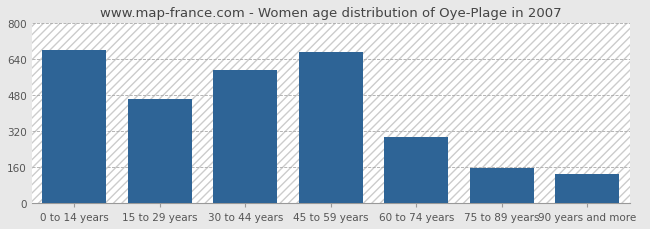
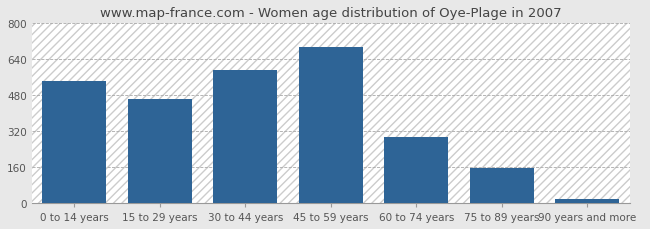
0 to 14 years: 680 -> 540
45 to 59 years: 670 -> 695
90 years and more: 130 -> 18
